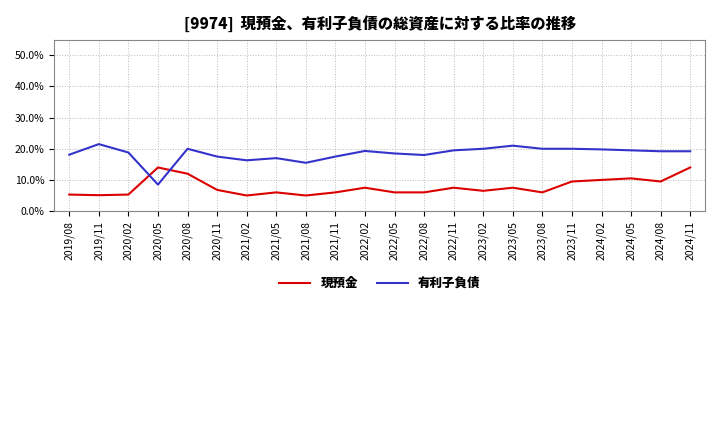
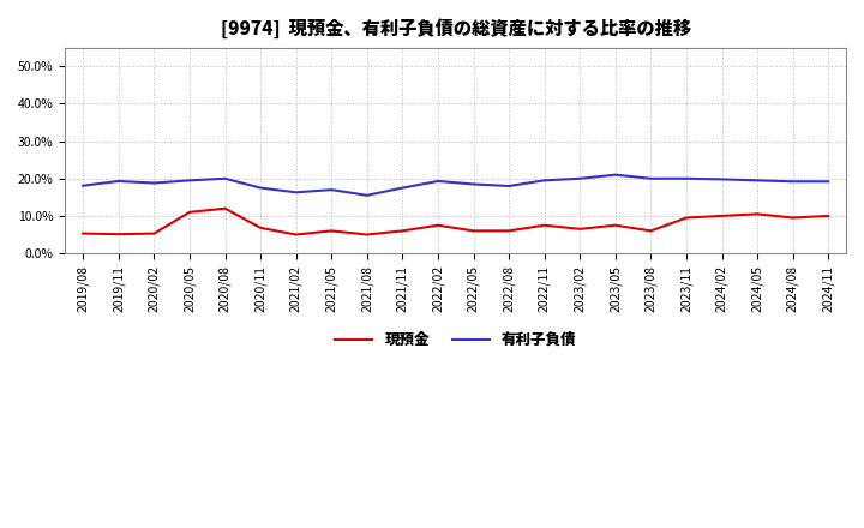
有利子負債/2019/11: 21.5% -> 19.3%
現預金/2020/05: 14.0% -> 11.0%
有利子負債/2020/05: 8.5% -> 19.5%
現預金/2024/11: 14.0% -> 10.0%
